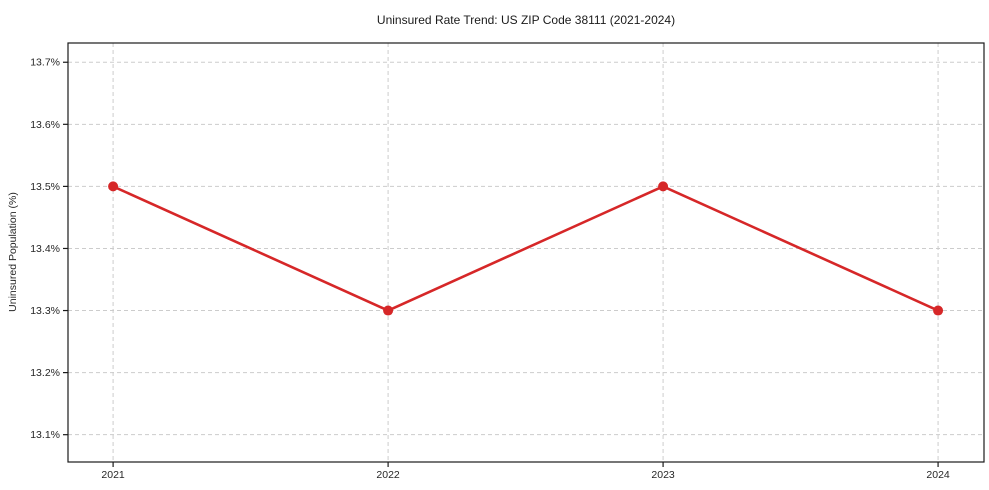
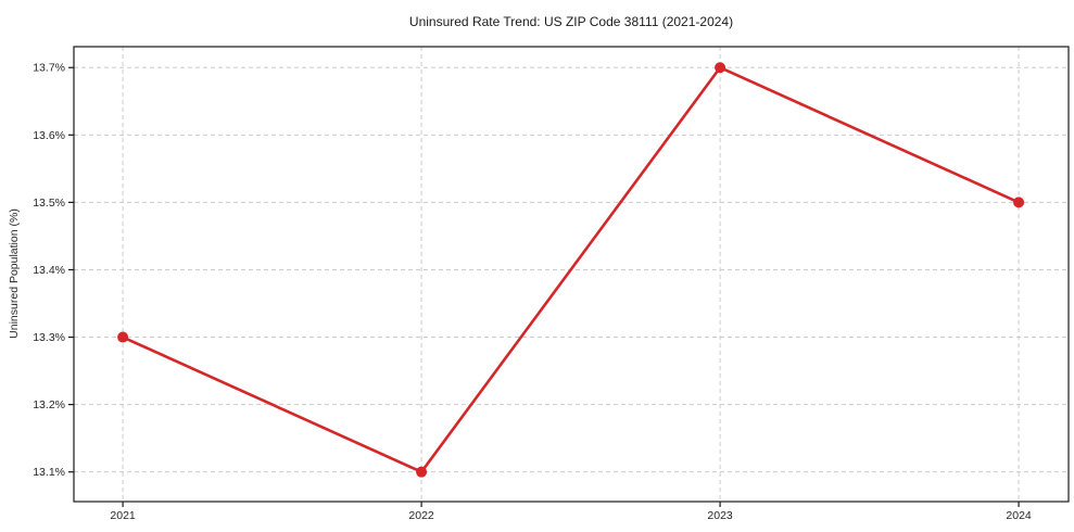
2021: 13.5% -> 13.3%
2022: 13.3% -> 13.1%
2023: 13.5% -> 13.7%
2024: 13.3% -> 13.5%
